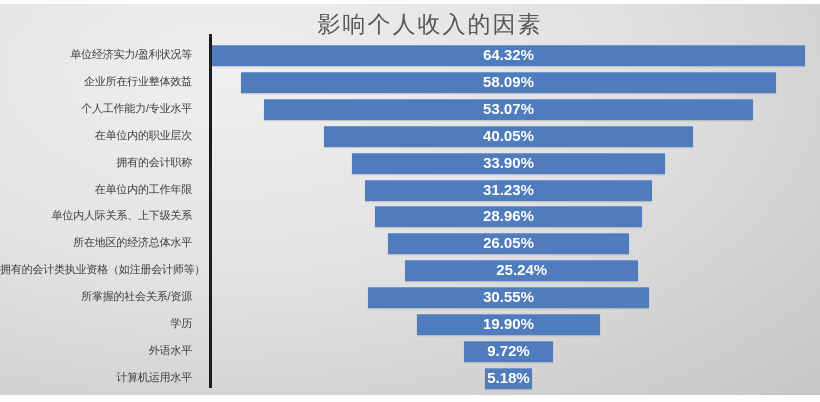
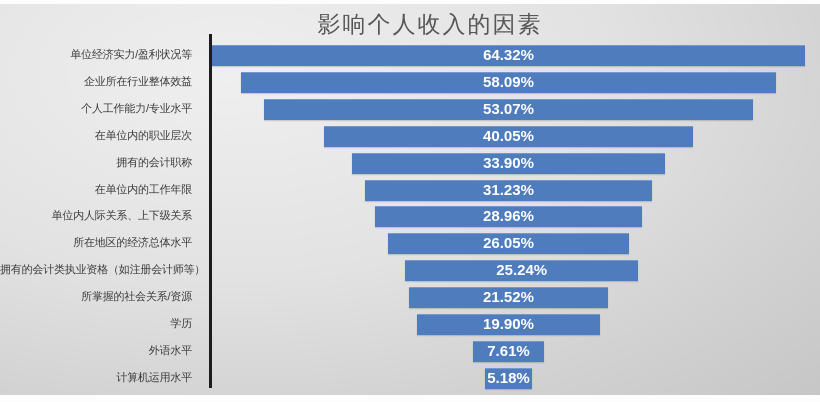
所掌握的社会关系/资源: 30.55% -> 21.52%
外语水平: 9.72% -> 7.61%
